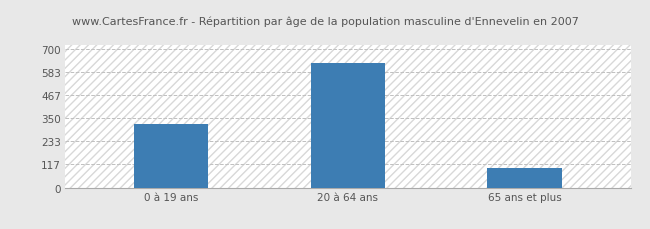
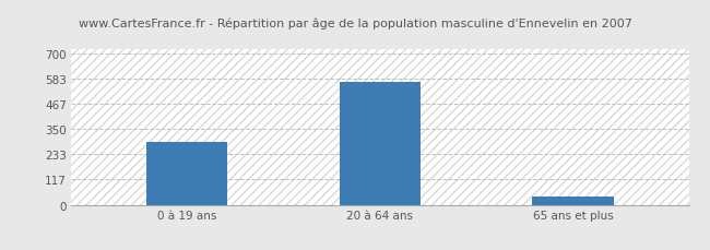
0 à 19 ans: 320 -> 290
20 à 64 ans: 630 -> 570
65 ans et plus: 100 -> 40
